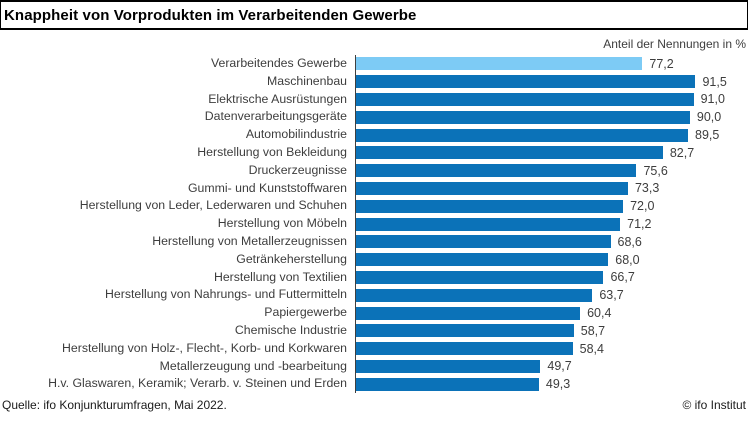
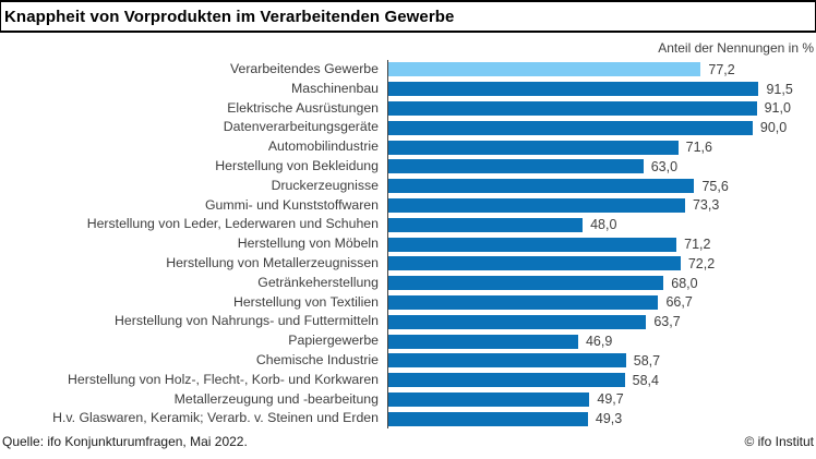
Automobilindustrie: 89,5 -> 71,6
Herstellung von Bekleidung: 82,7 -> 63,0
Herstellung von Leder, Lederwaren und Schuhen: 72,0 -> 48,0
Herstellung von Metallerzeugnissen: 68,6 -> 72,2
Papiergewerbe: 60,4 -> 46,9
